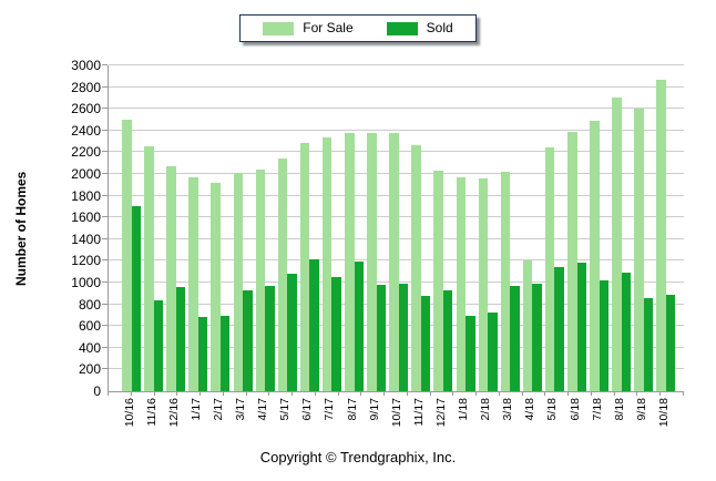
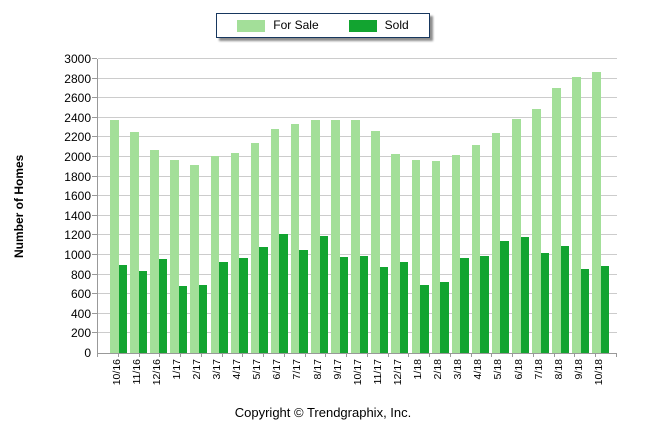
For Sale/10/16: 2500 -> 2400
Sold/10/16: 1700 -> 900
For Sale/4/18: 1200 -> 2100
For Sale/9/18: 2600 -> 2800
